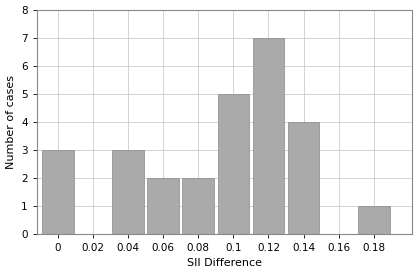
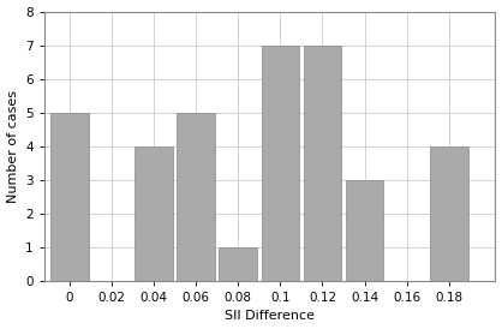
0: 3 -> 5
0.04: 3 -> 4
0.06: 2 -> 5
0.08: 2 -> 1
0.1: 5 -> 7
0.14: 4 -> 3
0.18: 1 -> 4
